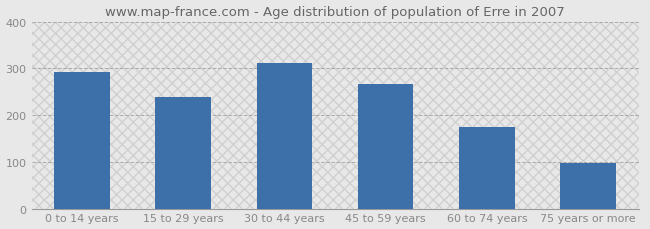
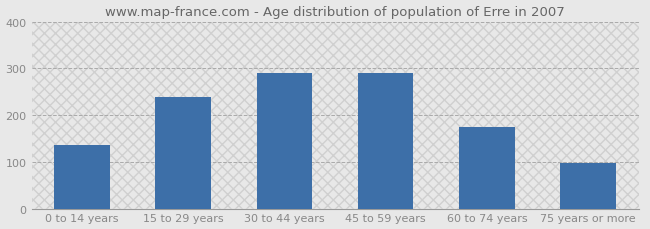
0 to 14 years: 292 -> 135
30 to 44 years: 311 -> 290
45 to 59 years: 267 -> 290
